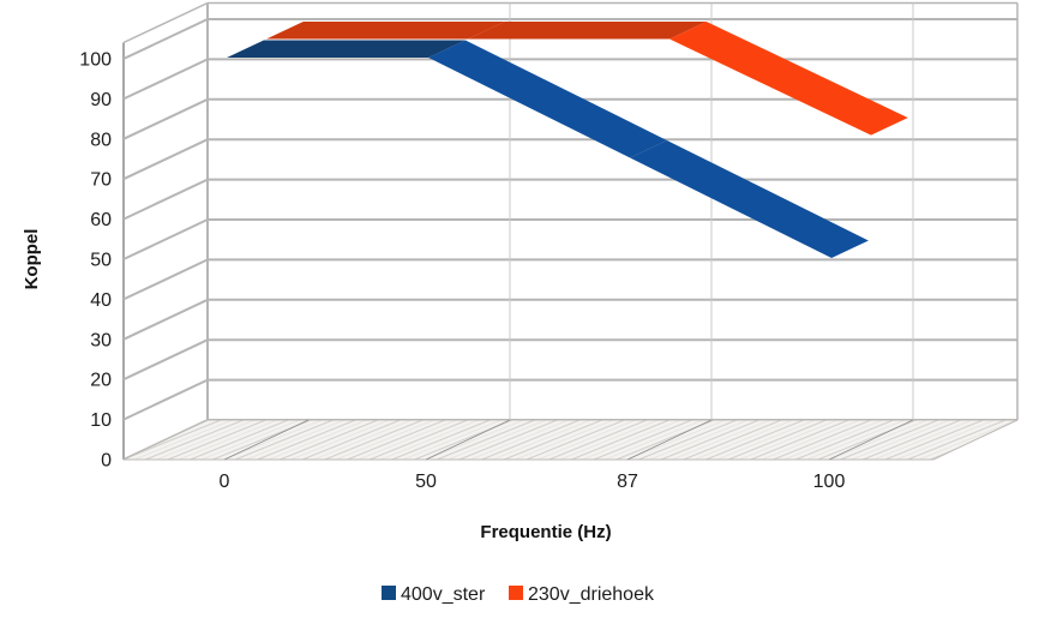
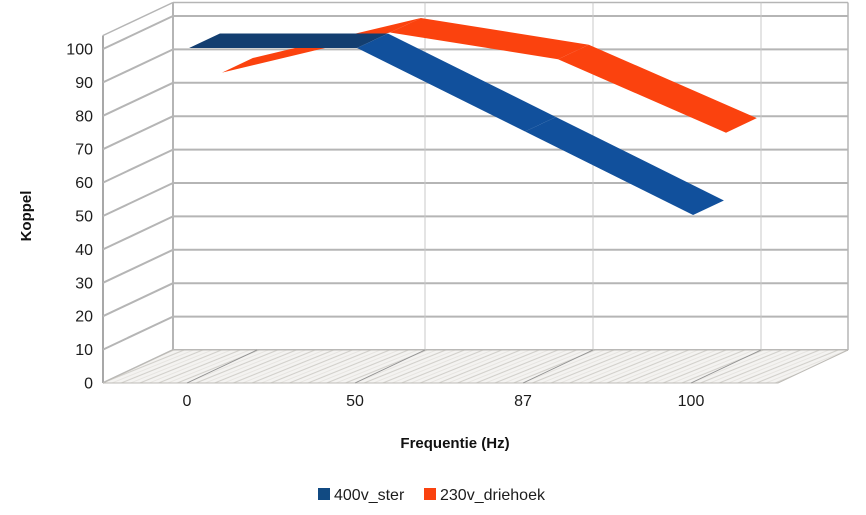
230v_driehoek/0: 100 -> 88
230v_driehoek/87: 100 -> 92
230v_driehoek/100: 76 -> 70
